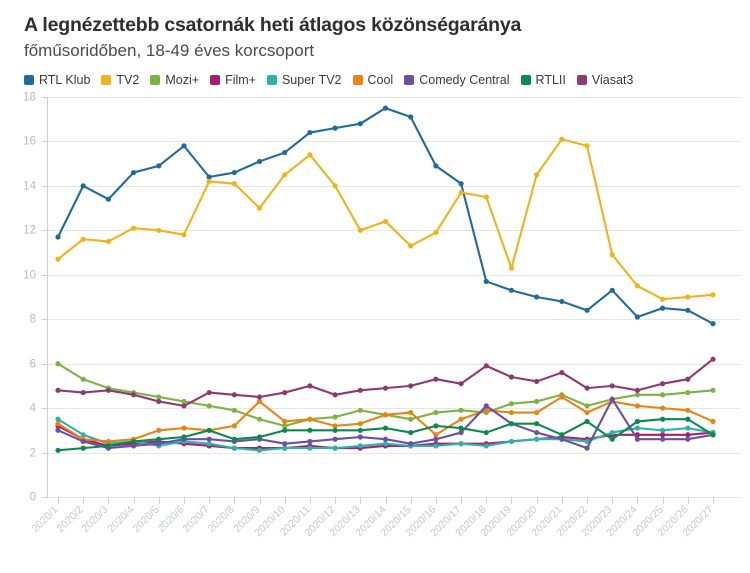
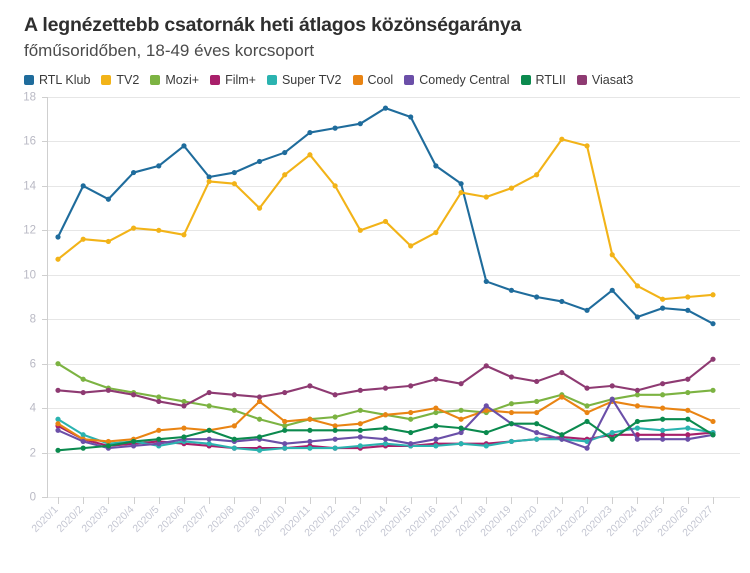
Cool/2020/16: 2.8 -> 4.0
TV2/2020/19: 10.3 -> 13.9
